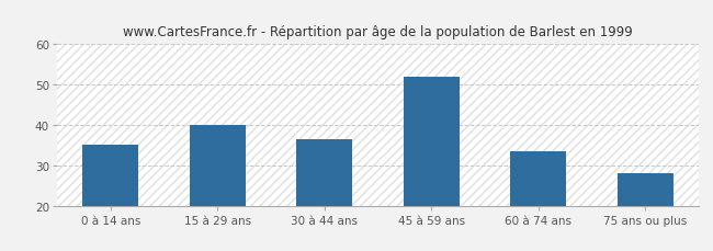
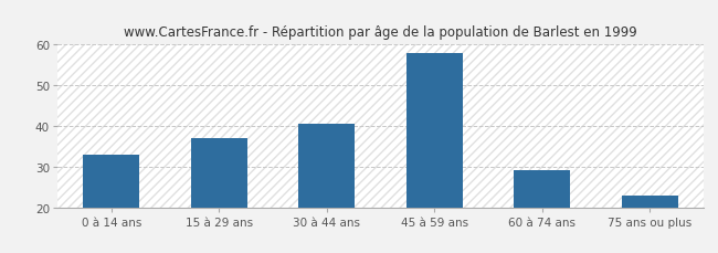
0 à 14 ans: 35.0 -> 33.0
15 à 29 ans: 40.0 -> 37.0
30 à 44 ans: 36.5 -> 40.5
45 à 59 ans: 52.0 -> 58.0
60 à 74 ans: 33.5 -> 29.0
75 ans ou plus: 28.0 -> 23.0
